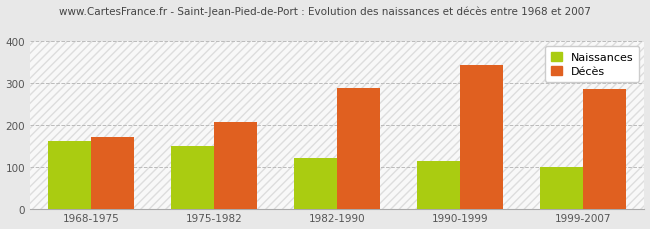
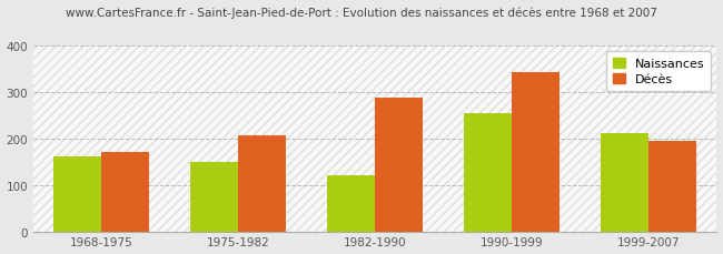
Naissances/1990-1999: 113 -> 255
Naissances/1999-2007: 100 -> 210
Décès/1999-2007: 285 -> 195
